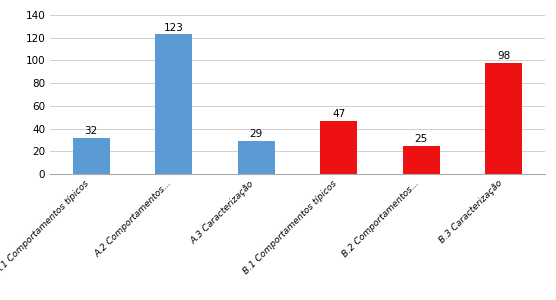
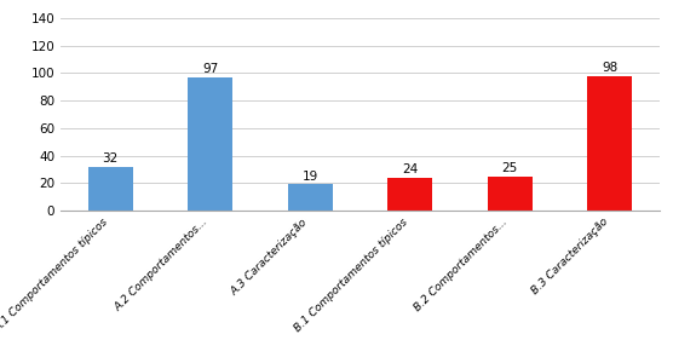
A.2 Comportamentos...: 123 -> 97
A.3 Caracterização: 29 -> 19
B.1 Comportamentos típicos: 47 -> 24
